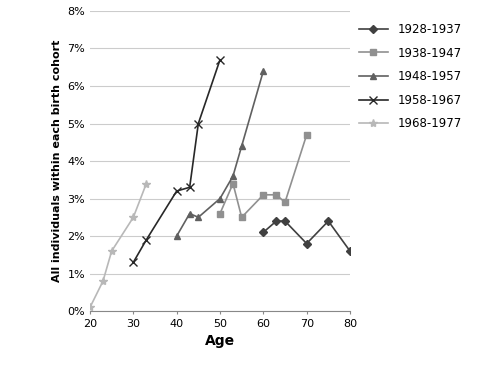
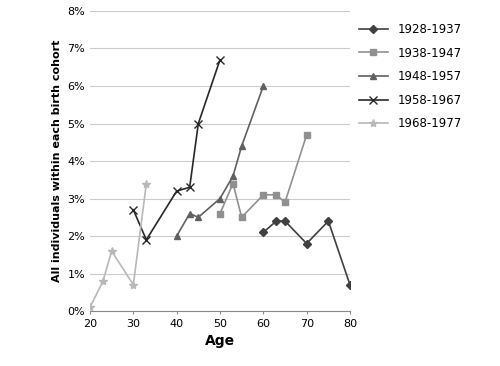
1958-1967/30: 1.3% -> 2.7%
1968-1977/30: 2.5% -> 0.7%
1948-1957/60: 6.4% -> 6.0%
1928-1937/80: 1.6% -> 0.7%
